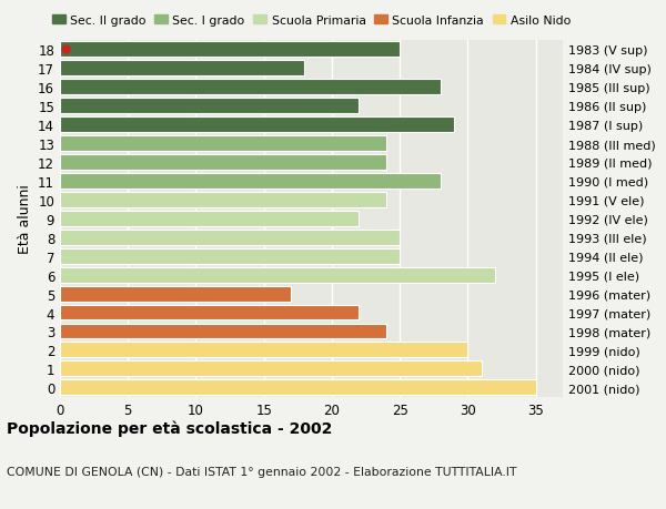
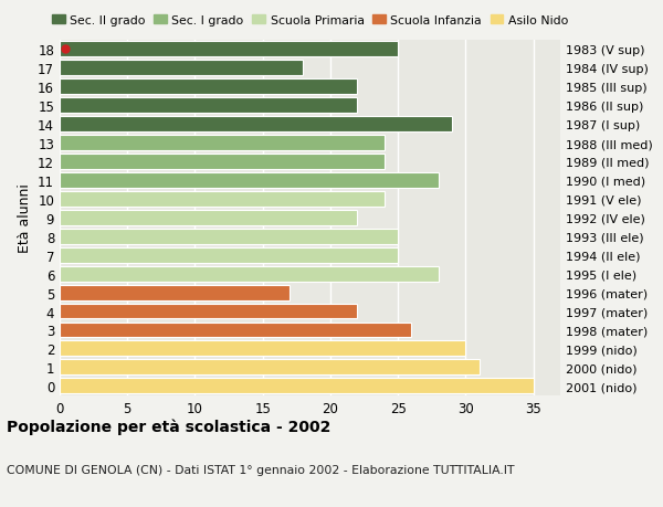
16: 28 -> 22
6: 32 -> 28
3: 24 -> 26
